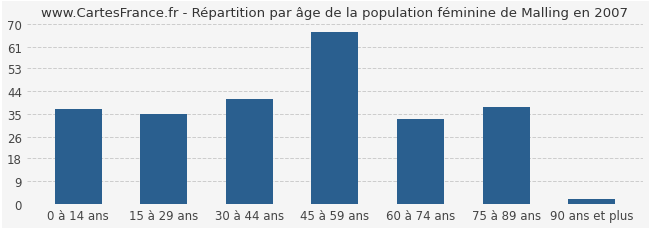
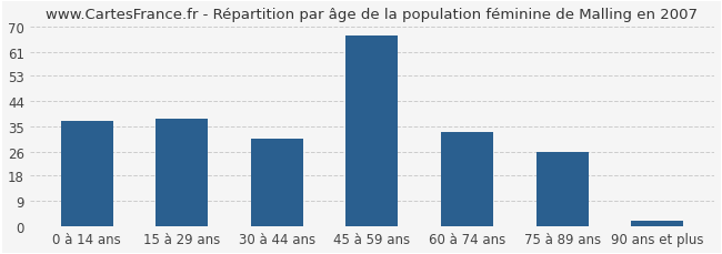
15 à 29 ans: 35 -> 38
30 à 44 ans: 41 -> 31
75 à 89 ans: 38 -> 26
